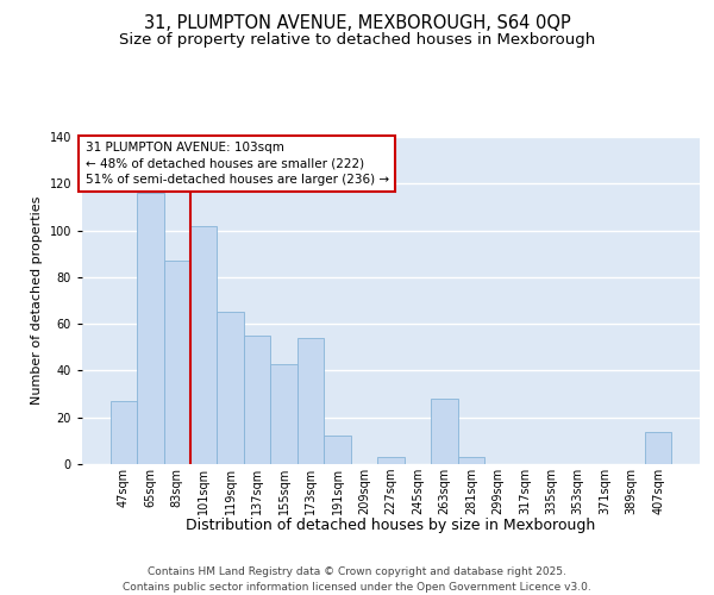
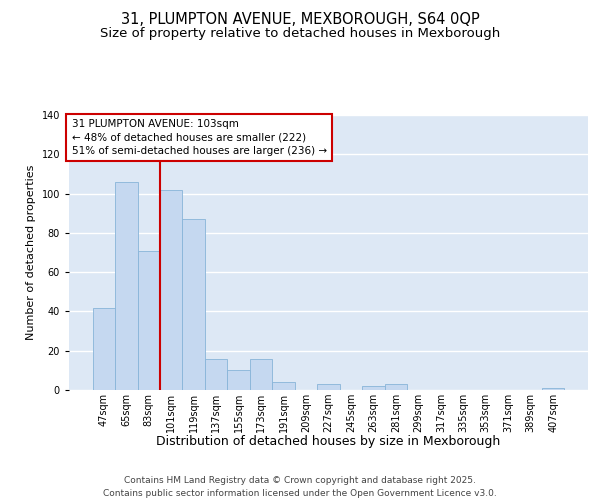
47sqm: 27 -> 42
65sqm: 116 -> 106
83sqm: 87 -> 71
119sqm: 65 -> 87
137sqm: 55 -> 16
155sqm: 43 -> 10
173sqm: 54 -> 16
191sqm: 12 -> 4
263sqm: 28 -> 2
407sqm: 14 -> 1
